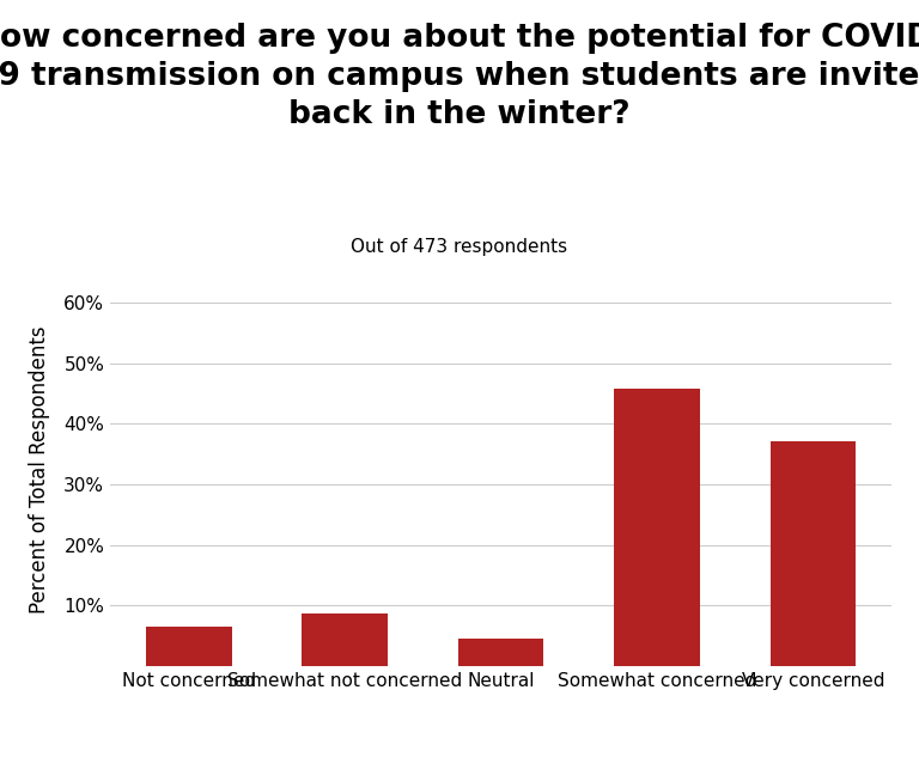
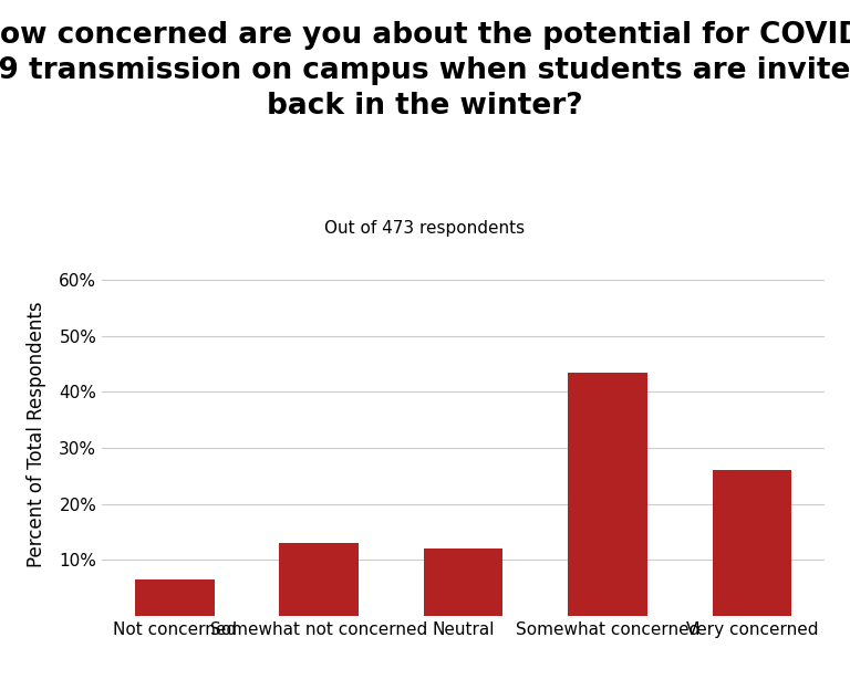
Somewhat not concerned: 8.6% -> 13.0%
Neutral: 4.6% -> 12.0%
Somewhat concerned: 45.8% -> 43.5%
Very concerned: 37.2% -> 26.0%
